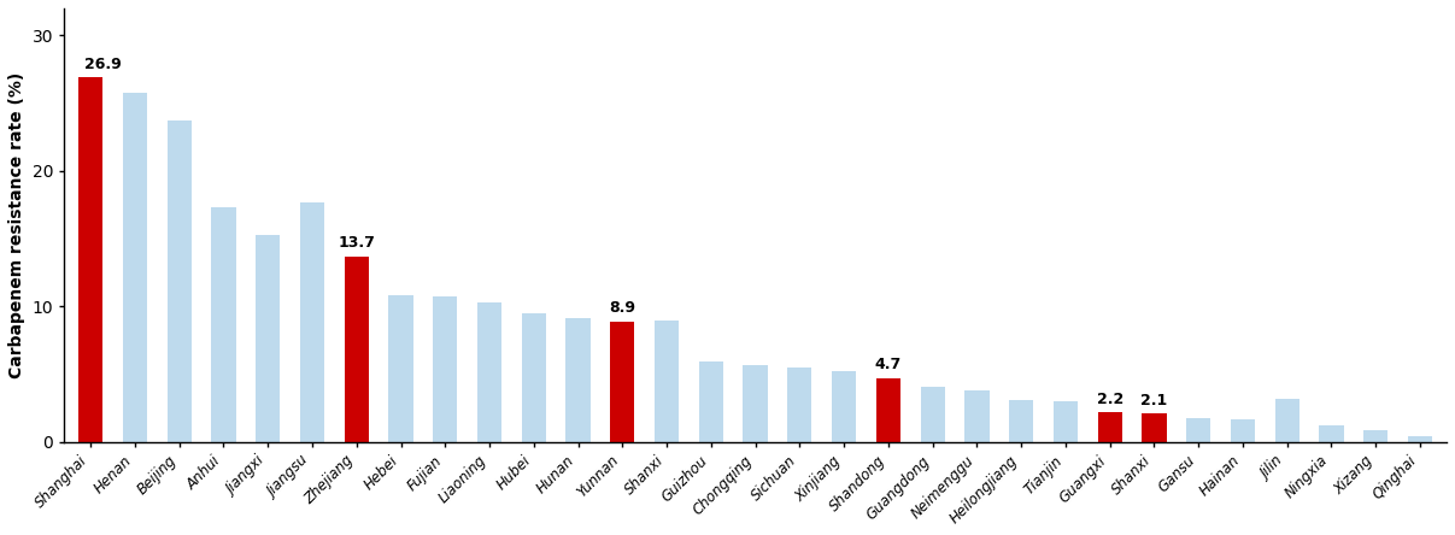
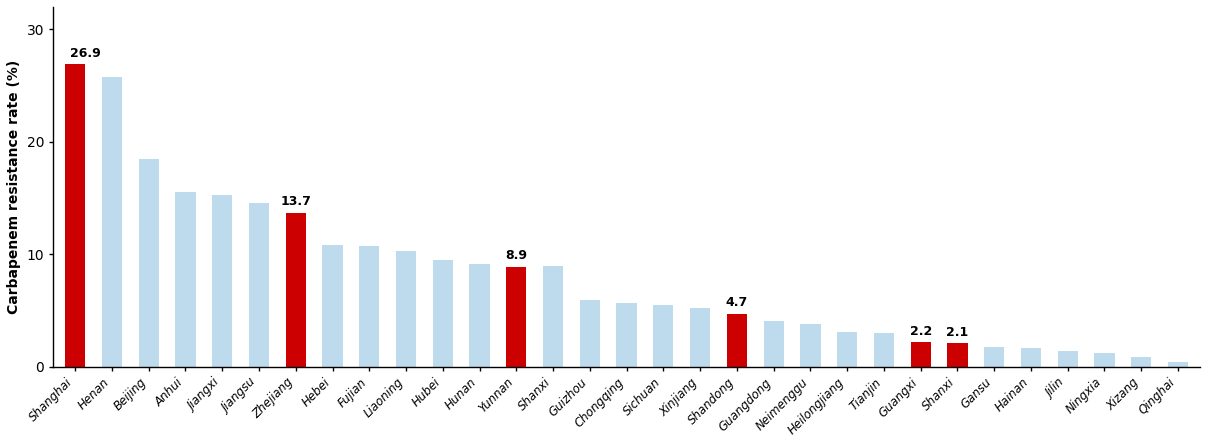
Beijing: 23.7 -> 18.5
Anhui: 17.3 -> 15.5
Jiangsu: 17.7 -> 14.6
Jilin: 3.2 -> 1.4
